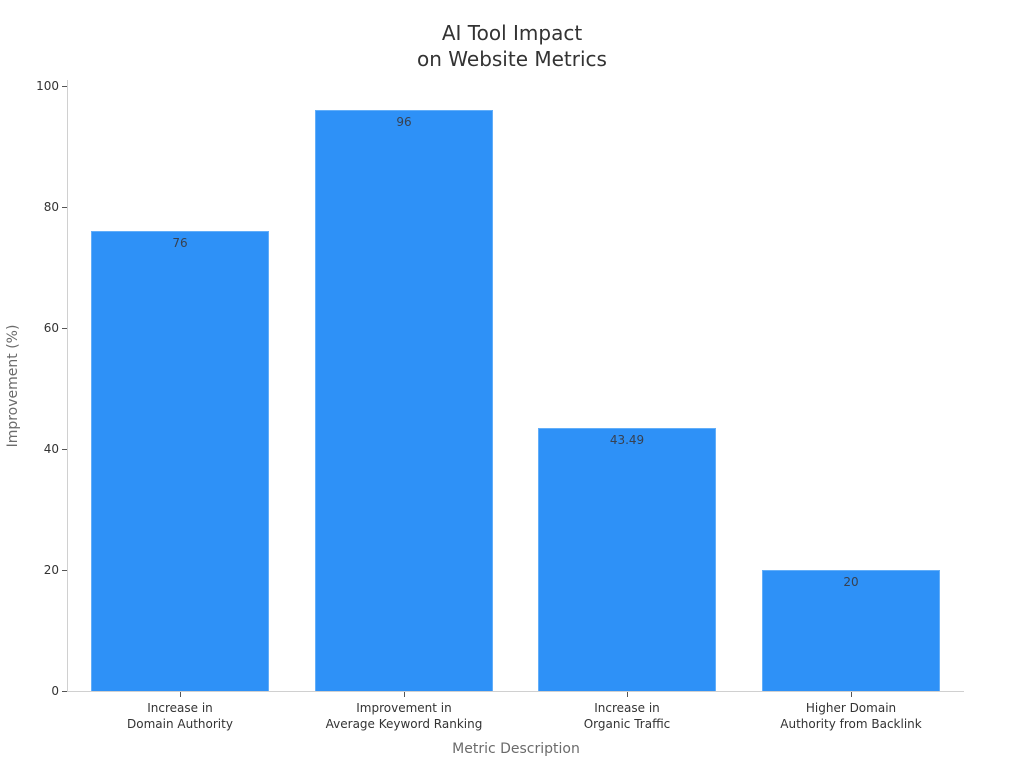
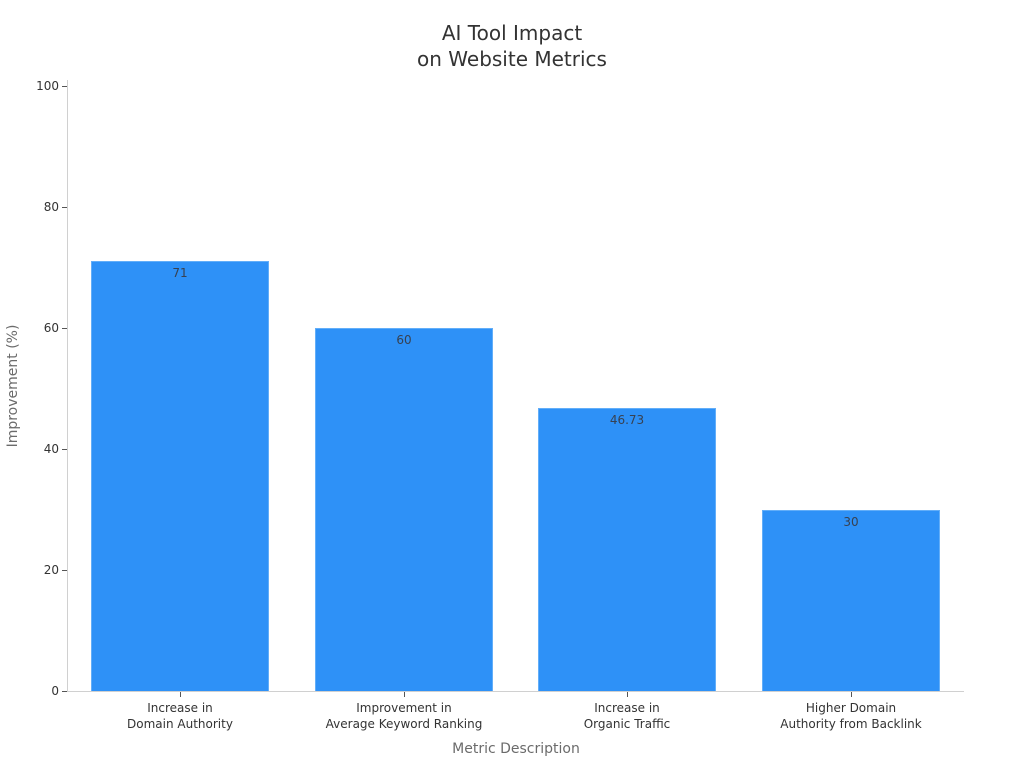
Increase in Domain Authority: 76 -> 71
Improvement in Average Keyword Ranking: 96 -> 60
Increase in Organic Traffic: 43.49 -> 46.73
Higher Domain Authority from Backlink: 20 -> 30
